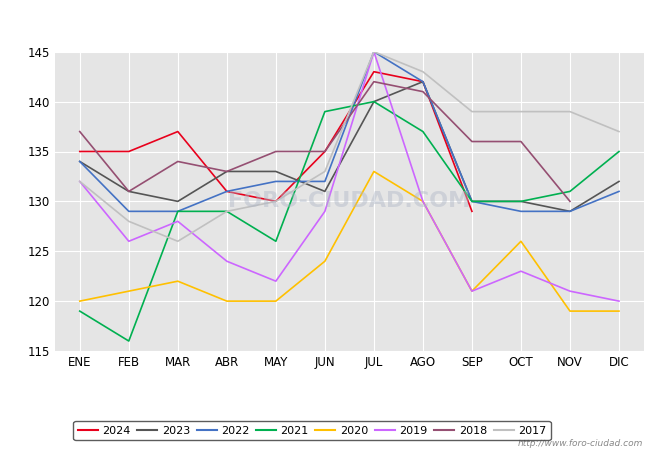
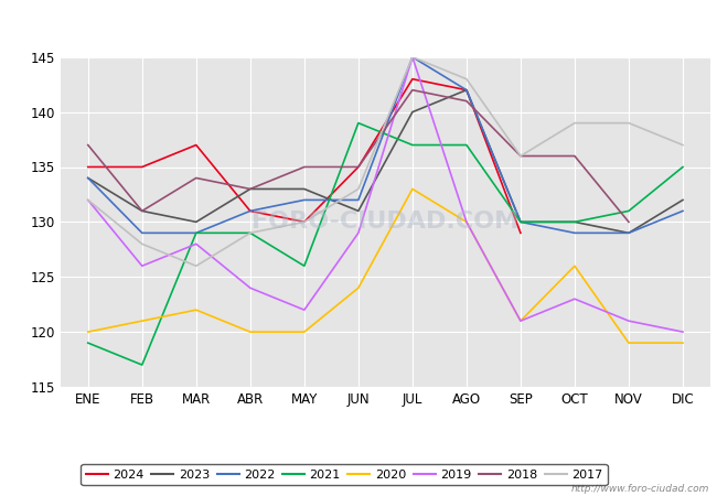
2021/FEB: 116 -> 117
2021/JUL: 140 -> 137
2017/SEP: 139 -> 136
